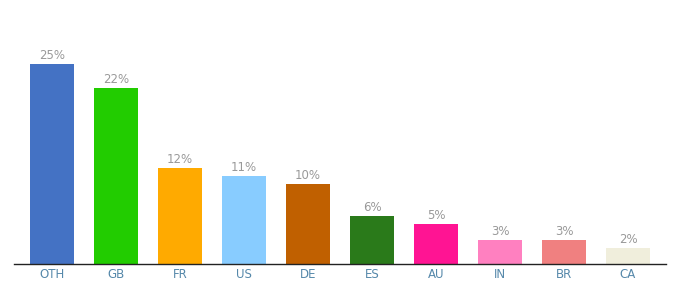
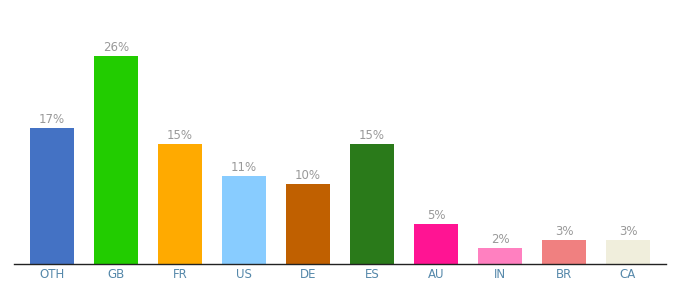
OTH: 25% -> 17%
GB: 22% -> 26%
FR: 12% -> 15%
ES: 6% -> 15%
IN: 3% -> 2%
CA: 2% -> 3%
